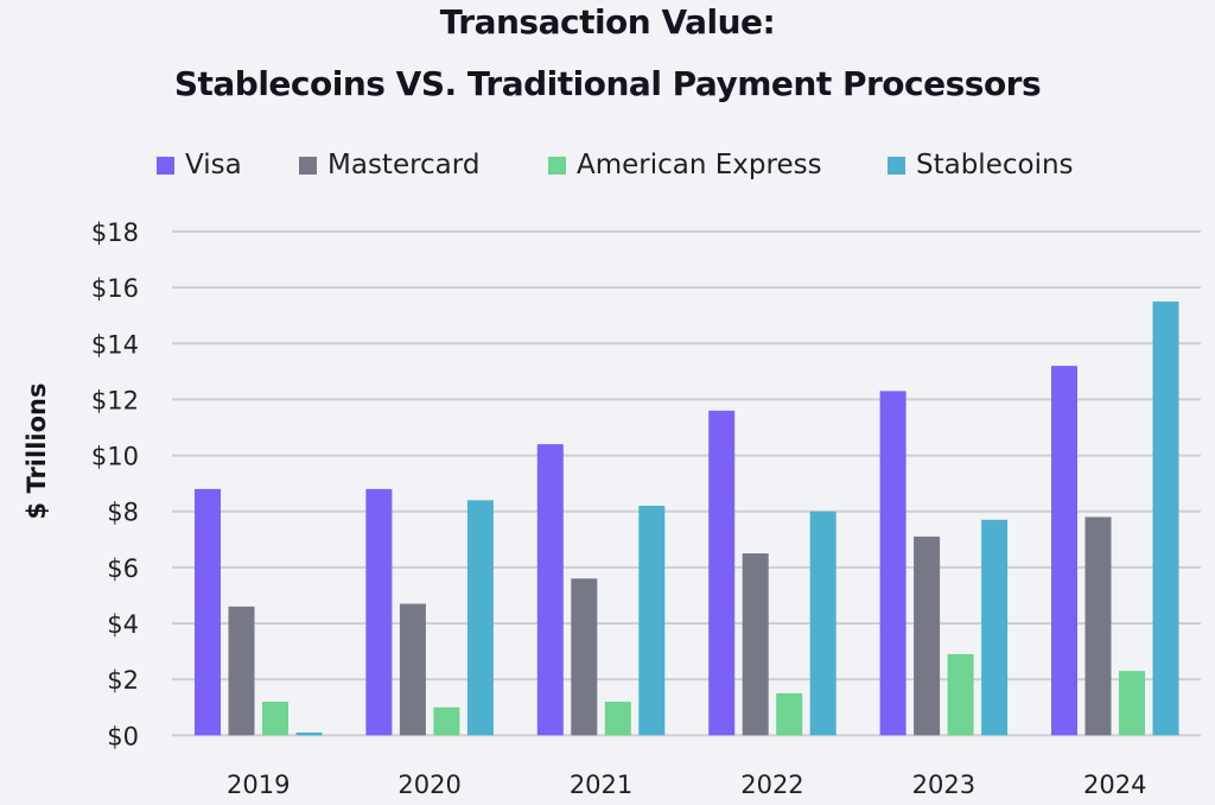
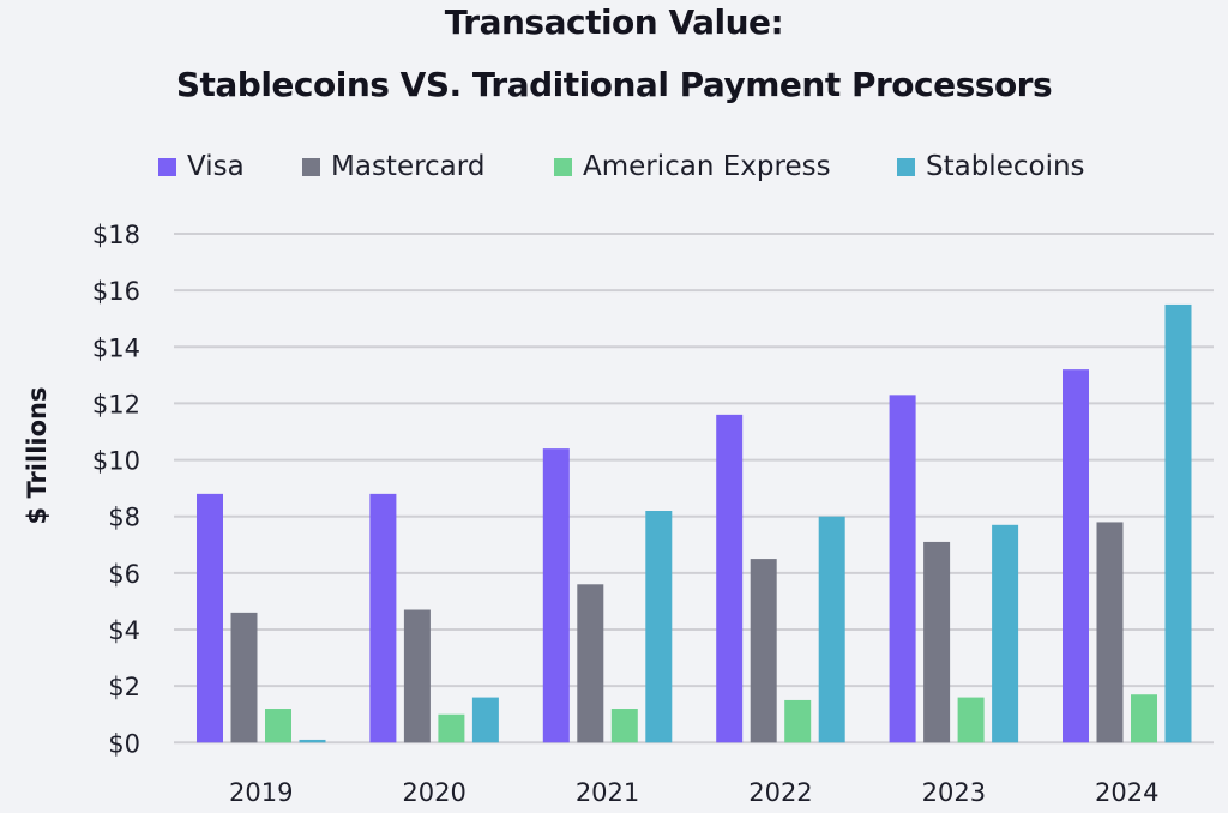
Stablecoins/2020: $8.4 -> $1.6
American Express/2023: $2.9 -> $1.6
American Express/2024: $2.3 -> $1.7
